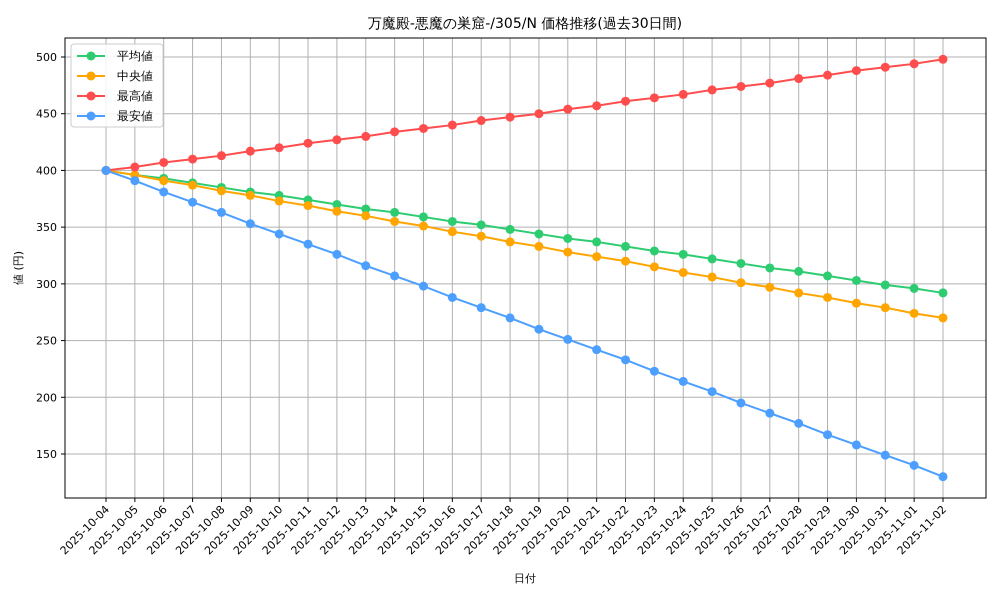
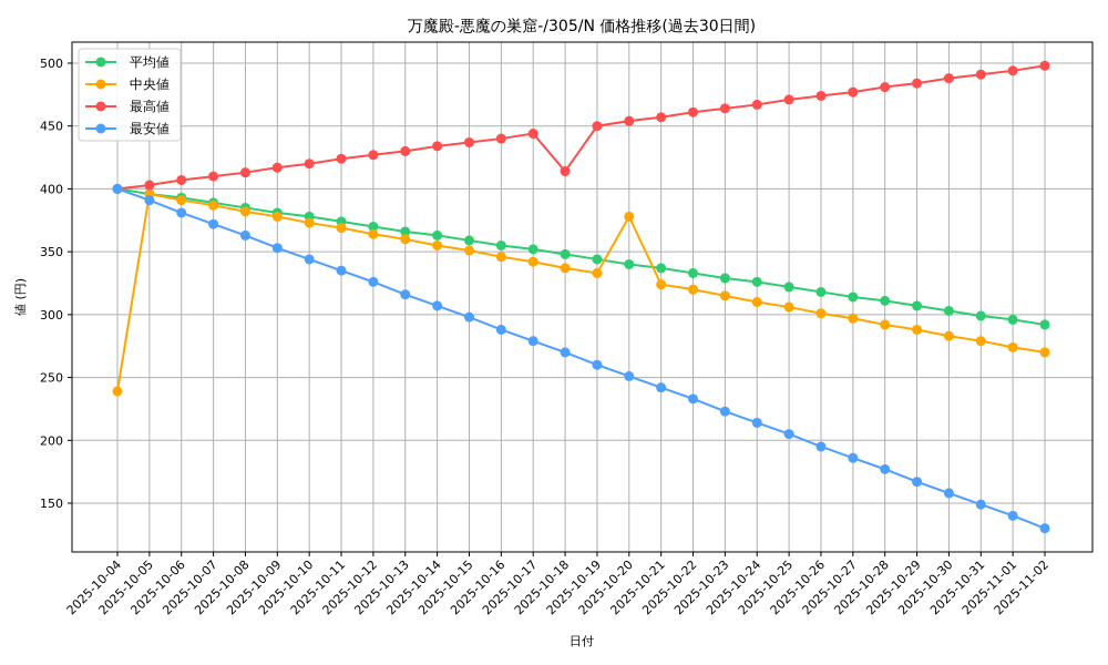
中央値/2025-10-04: 400 -> 239
最高値/2025-10-18: 447 -> 414
中央値/2025-10-20: 328 -> 378
